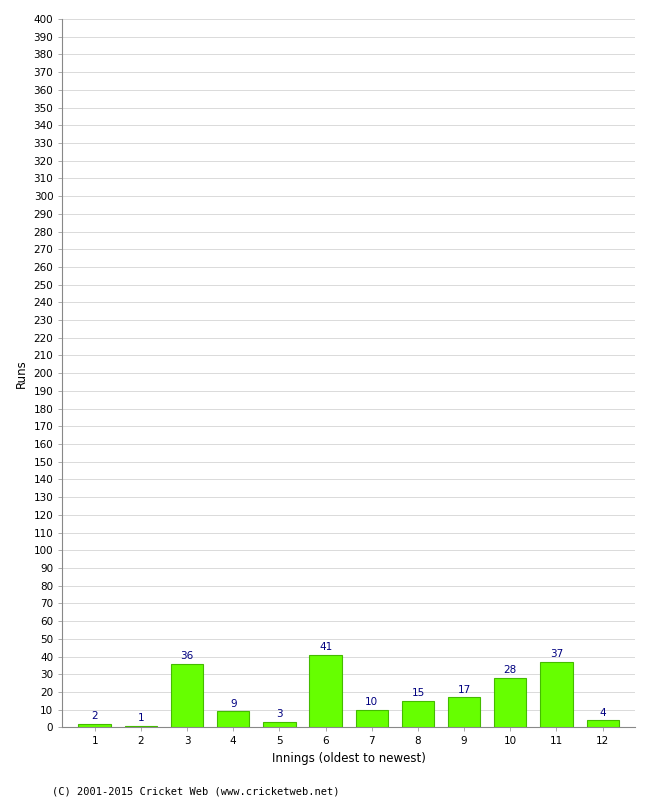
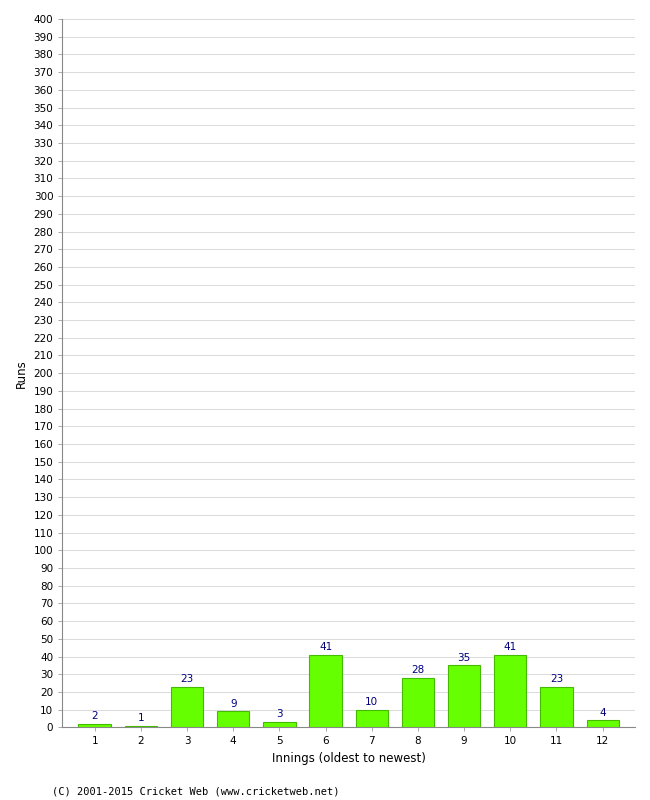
3: 36 -> 23
8: 15 -> 28
9: 17 -> 35
10: 28 -> 41
11: 37 -> 23
